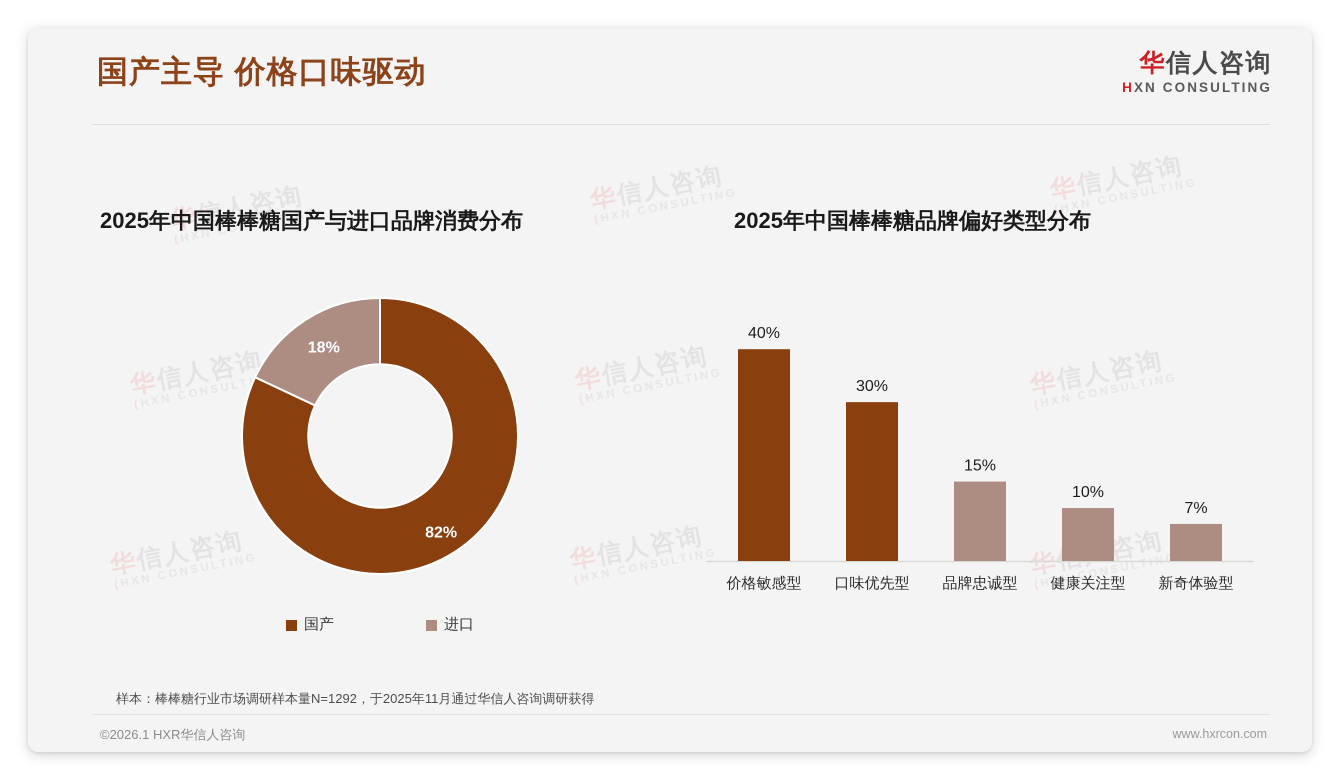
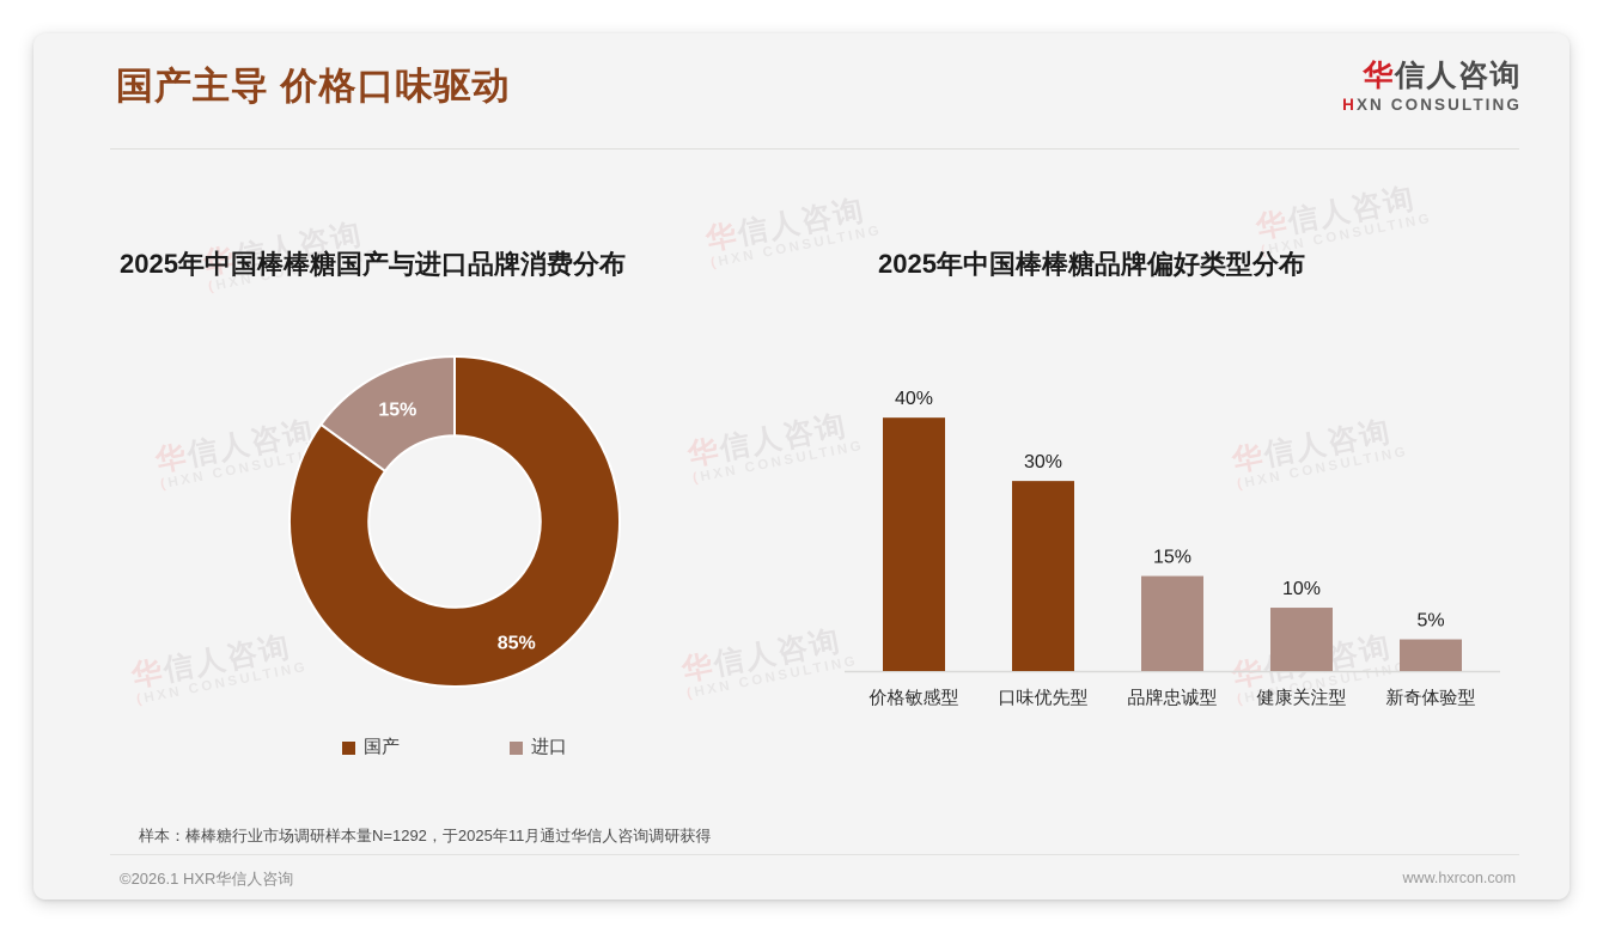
2025年中国棒棒糖国产与进口品牌消费分布/国产: 82% -> 85%
2025年中国棒棒糖国产与进口品牌消费分布/进口: 18% -> 15%
2025年中国棒棒糖品牌偏好类型分布/新奇体验型: 7% -> 5%
